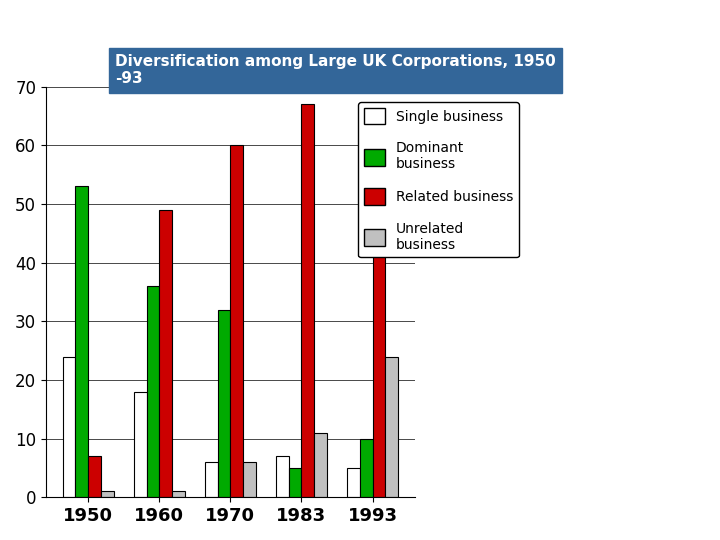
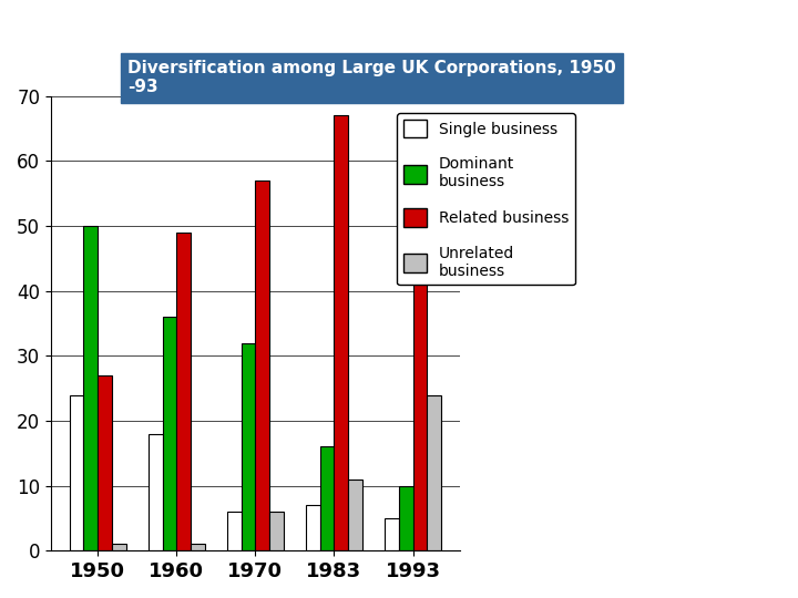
Dominant business/1950: 53 -> 50
Related business/1950: 7 -> 27
Related business/1970: 60 -> 57
Dominant business/1983: 5 -> 16
